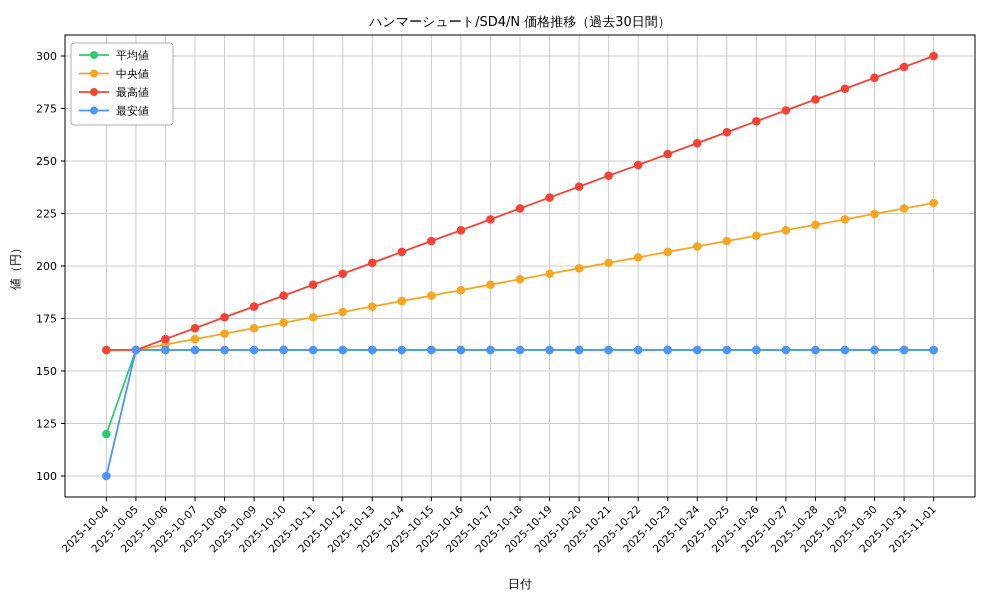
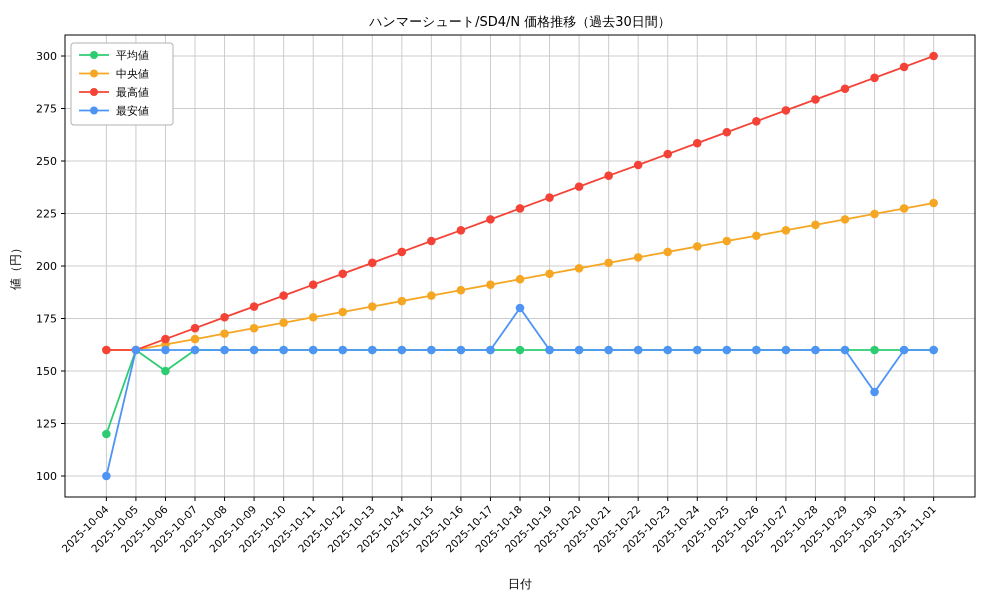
平均値/2025-10-06: 160 -> 150
最安値/2025-10-18: 160 -> 180
最安値/2025-10-30: 160 -> 140
